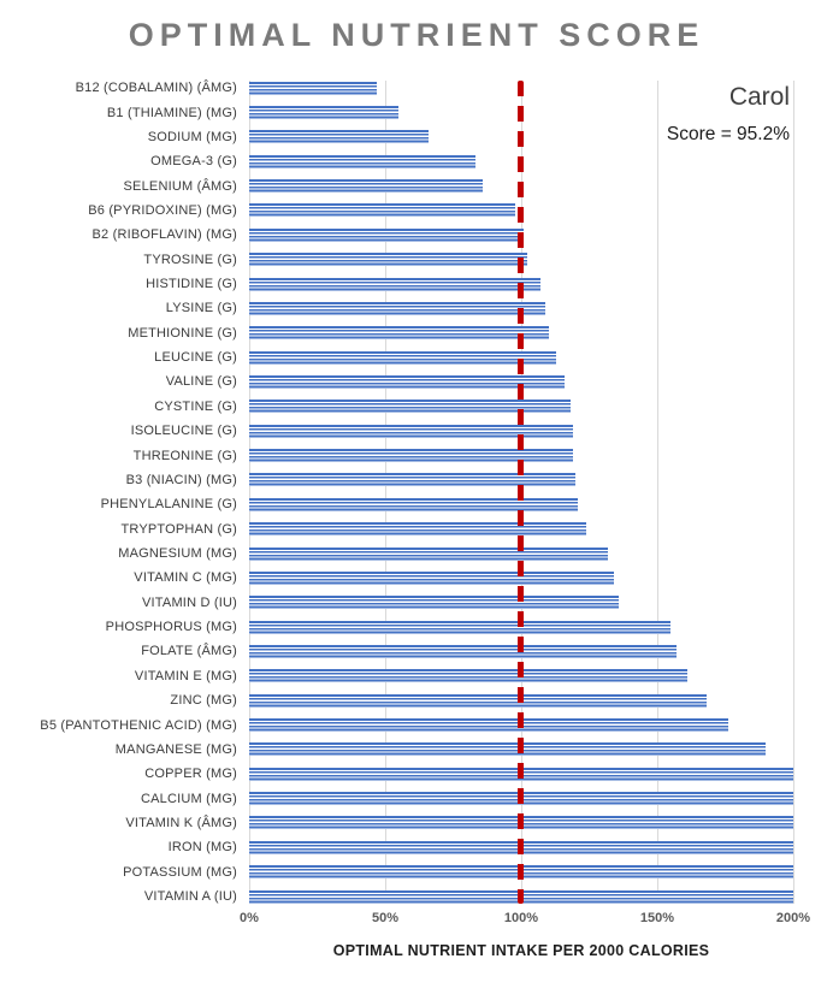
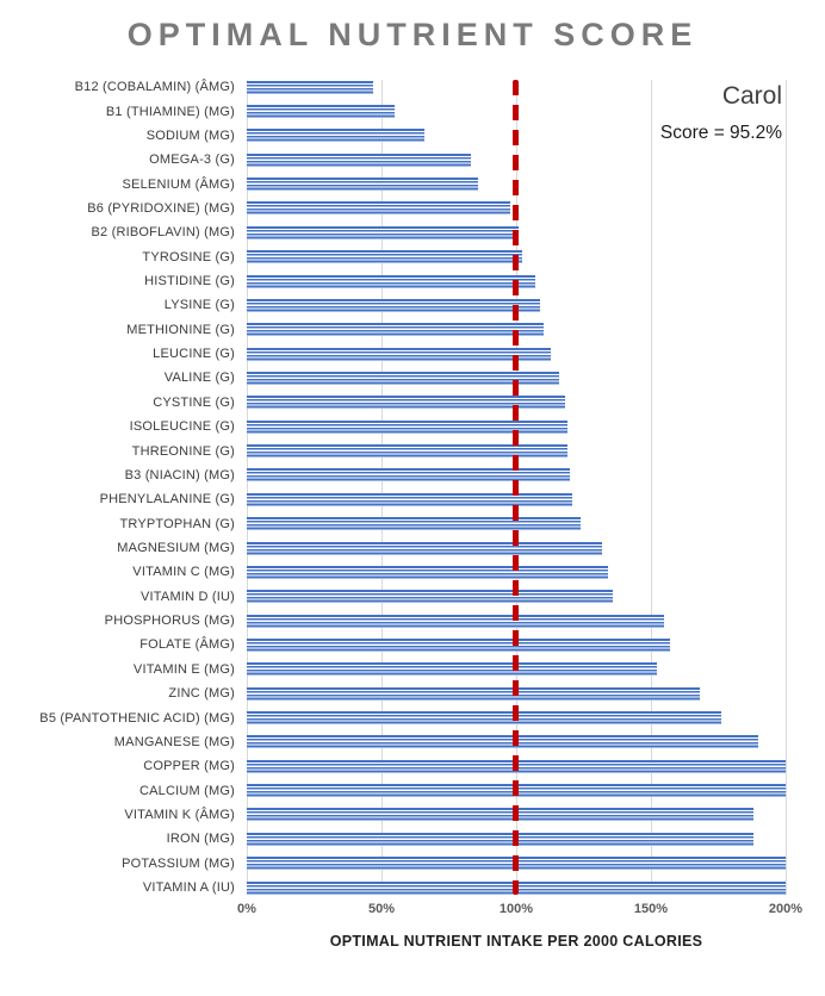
VITAMIN E (MG): 161% -> 152%
VITAMIN K (ÂMG): 200% -> 188%
IRON (MG): 200% -> 188%
